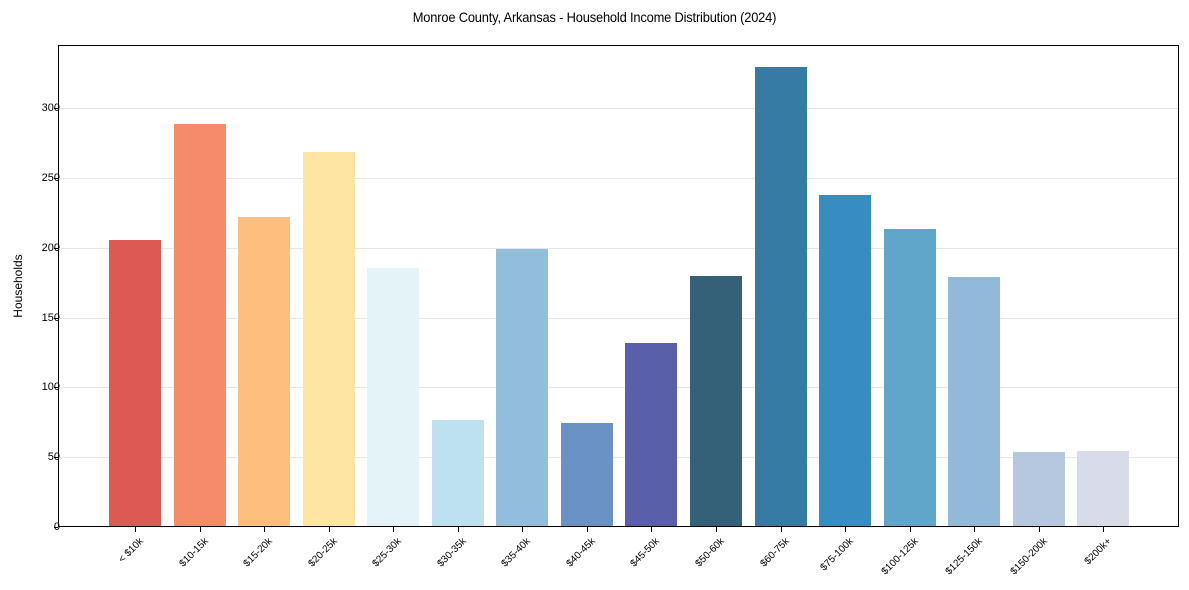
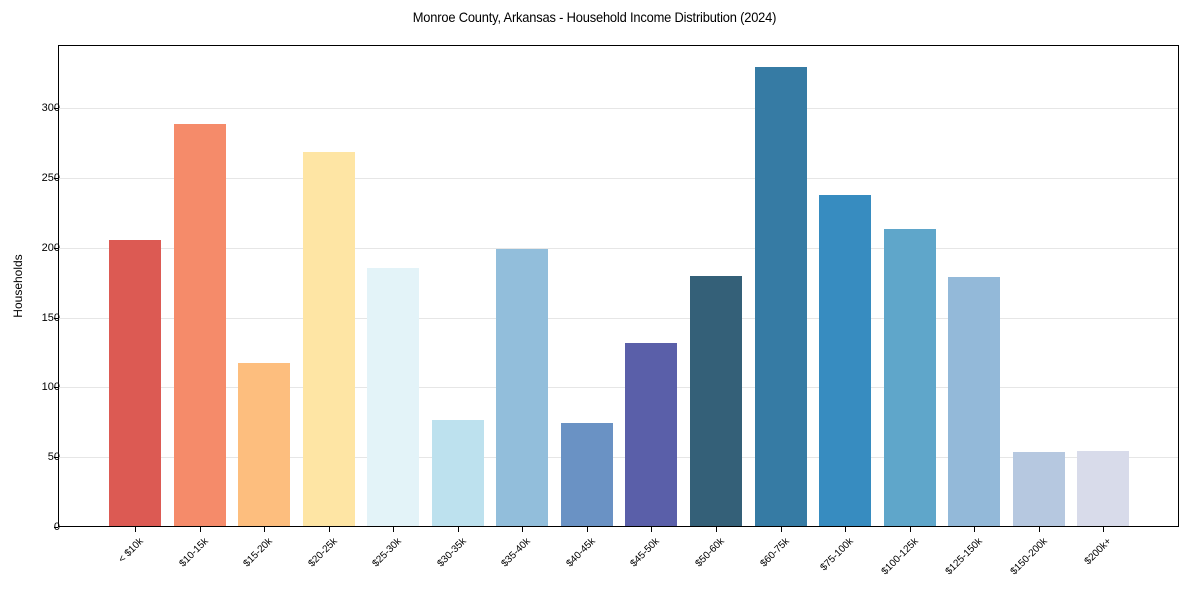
$15-20k: 221 -> 117
